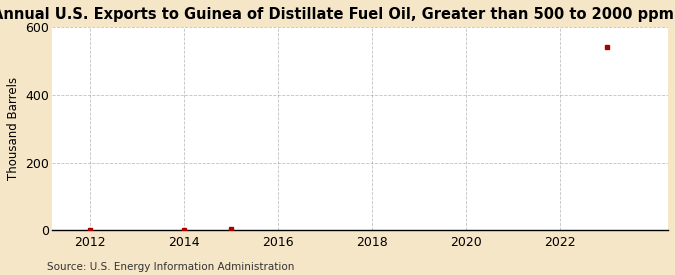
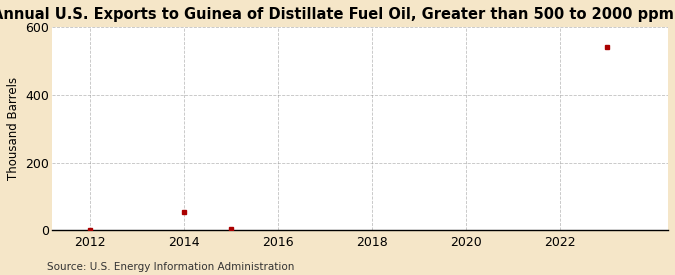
2014: 1 -> 55
